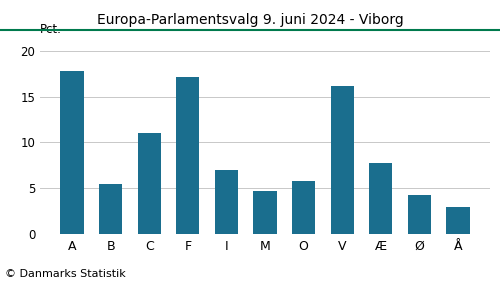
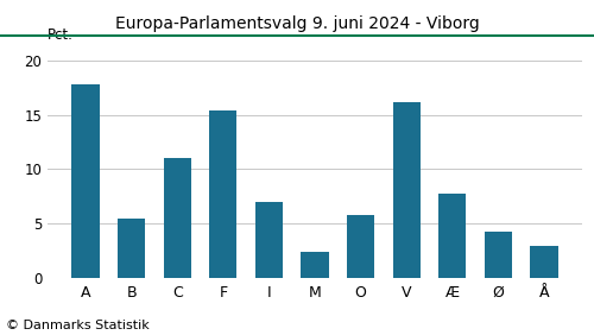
F: 17.1 -> 15.4
M: 4.7 -> 2.4
